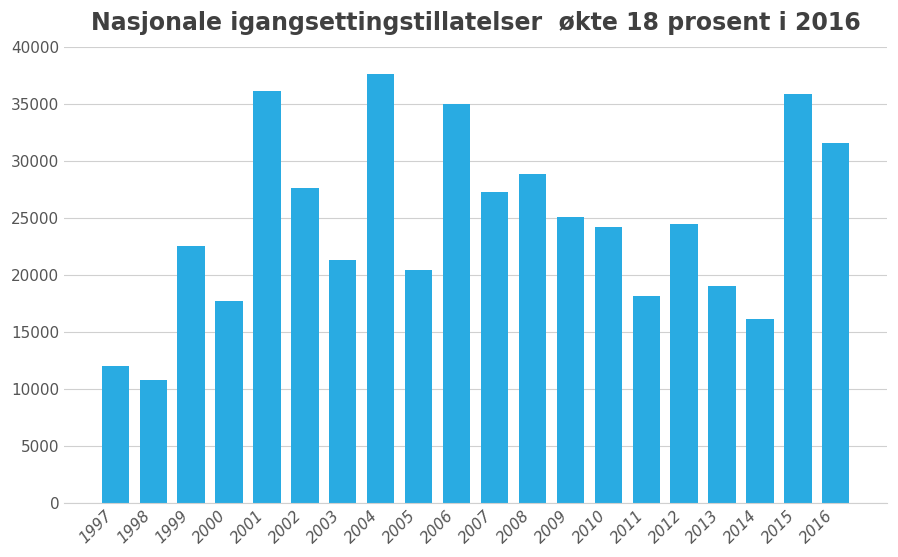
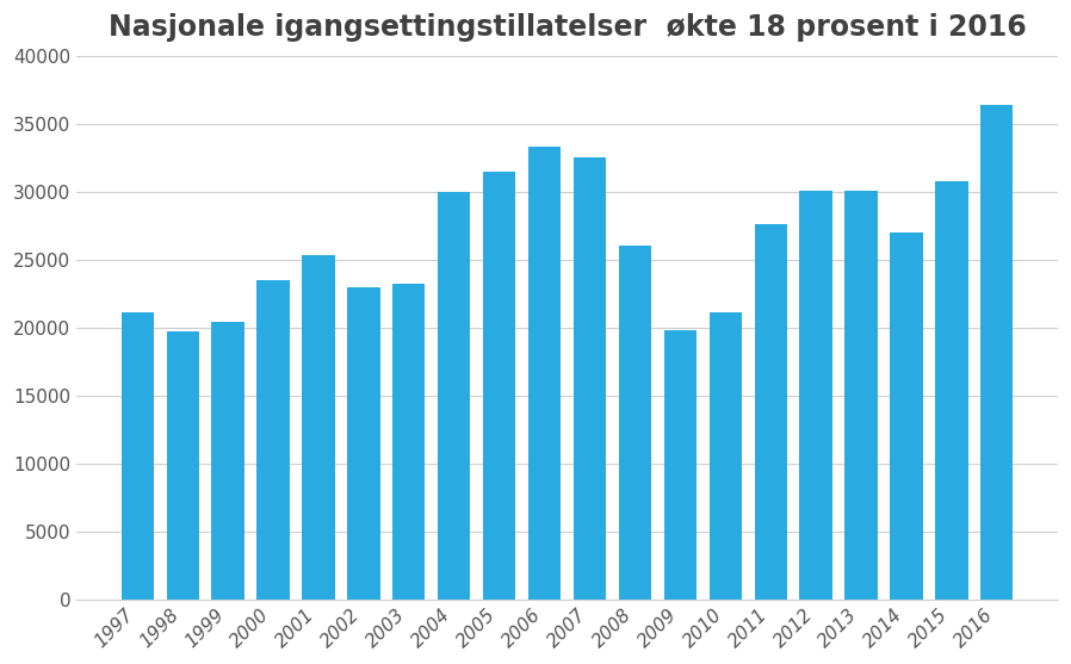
1997: 12000 -> 21100
1998: 10800 -> 19700
1999: 22500 -> 20400
2000: 17700 -> 23500
2001: 36100 -> 25300
2002: 27600 -> 23000
2003: 21300 -> 23200
2004: 37600 -> 30000
2005: 20400 -> 31500
2006: 35000 -> 33300
2007: 27300 -> 32500
2008: 28800 -> 26000
2009: 25100 -> 19800
2010: 24200 -> 21100
2011: 18100 -> 27600
2012: 24500 -> 30100
2013: 19000 -> 30100
2014: 16100 -> 27000
2015: 35900 -> 30800
2016: 31600 -> 36400
